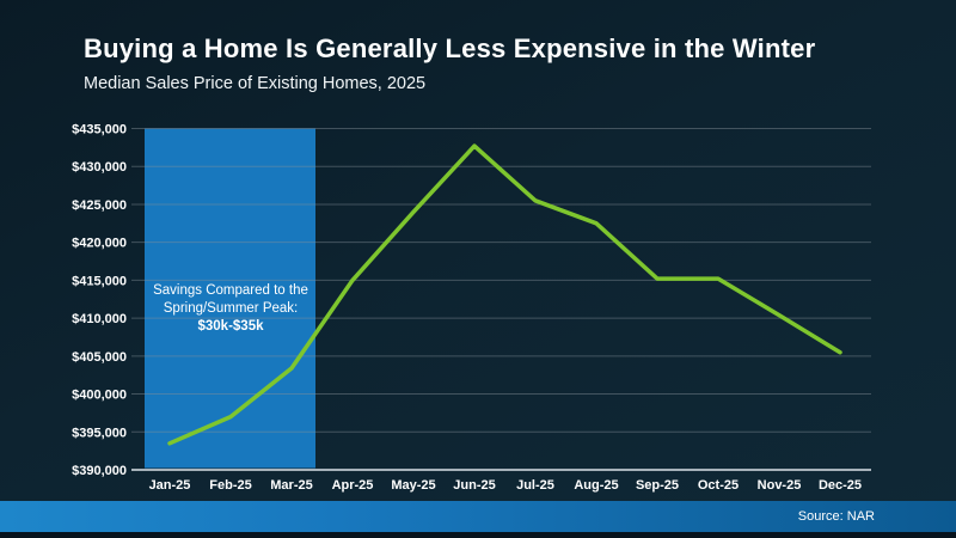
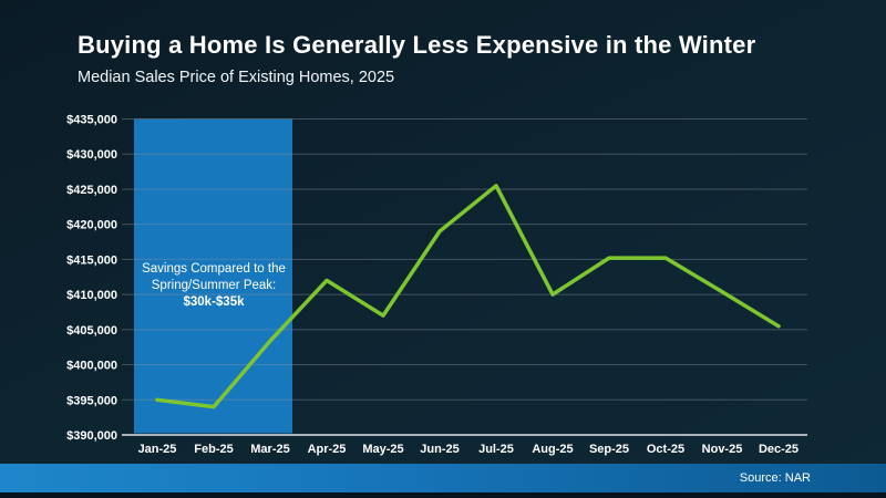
Jan-25: $394000 -> $395000
Feb-25: $397000 -> $394000
Apr-25: $415000 -> $412000
May-25: $424000 -> $407000
Jun-25: $433000 -> $419000
Aug-25: $422000 -> $410000
